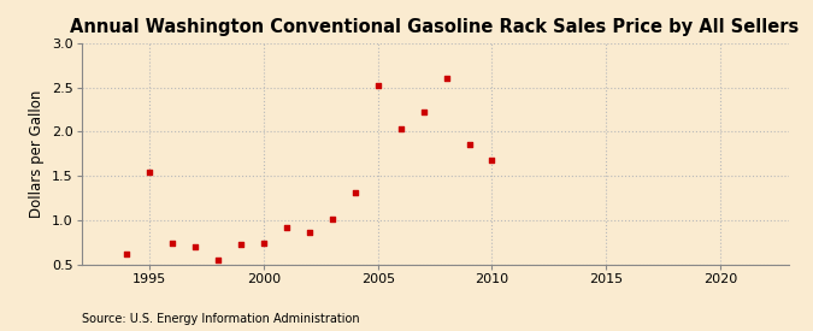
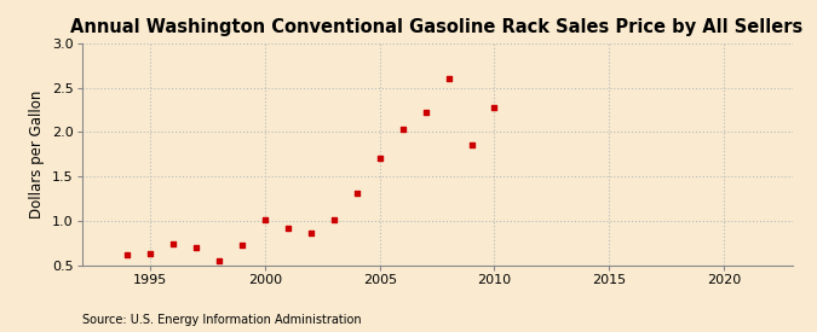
1995: 1.54 -> 0.63
2000: 0.74 -> 1.02
2005: 2.52 -> 1.71
2010: 1.68 -> 2.28
